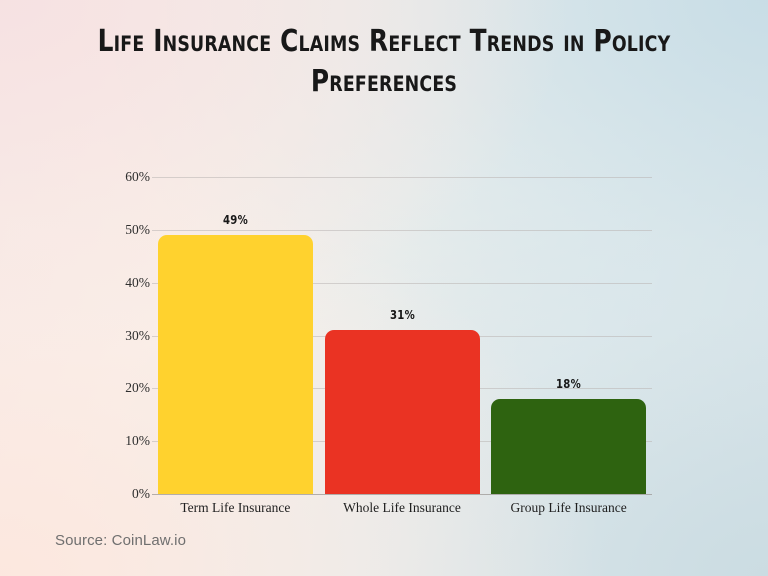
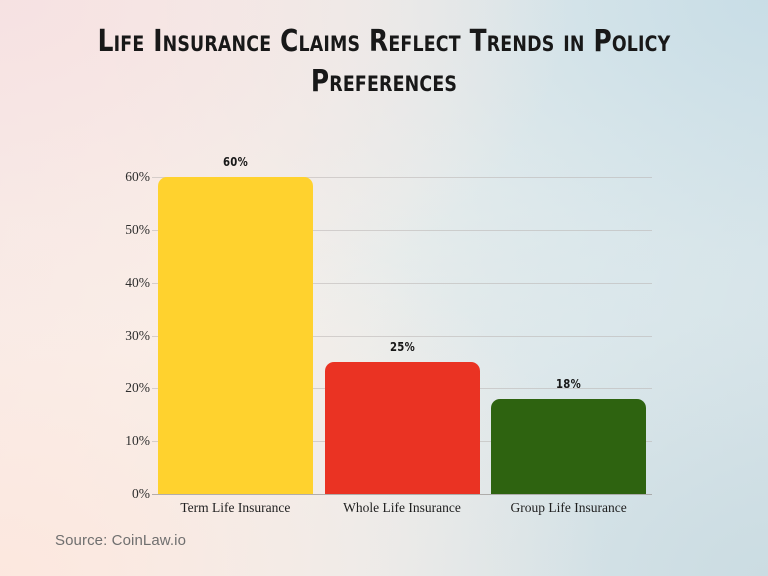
Term Life Insurance: 49% -> 60%
Whole Life Insurance: 31% -> 25%
